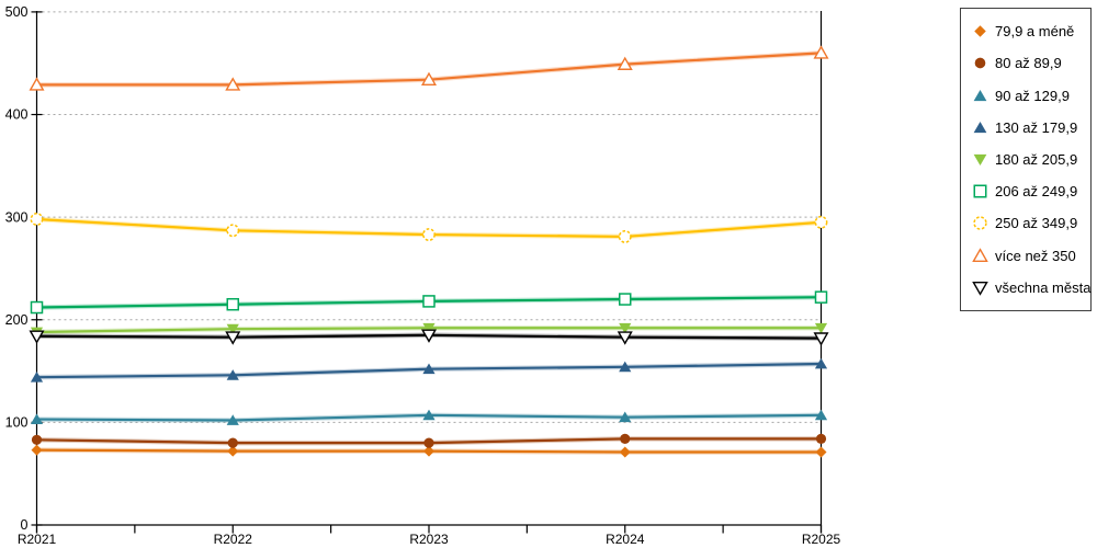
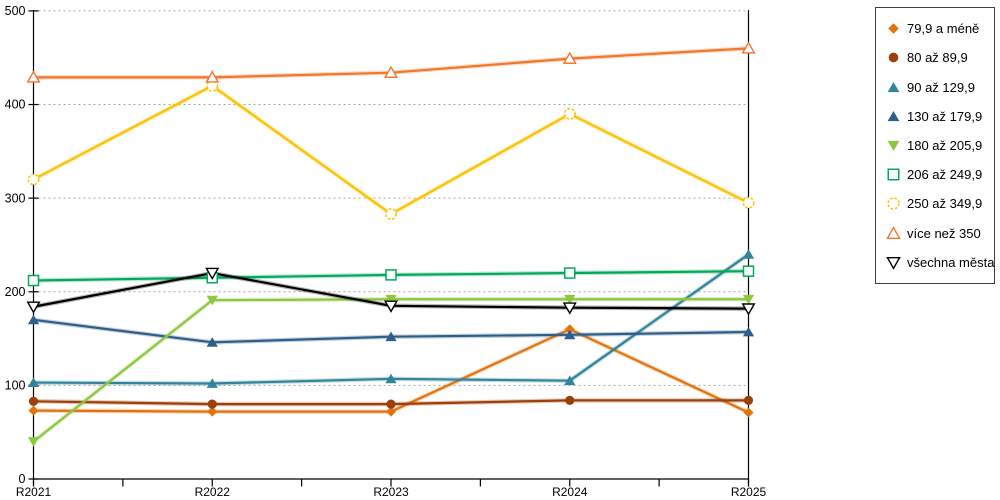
130 až 179,9/R2021: 140 -> 170
180 až 205,9/R2021: 190 -> 40
250 až 349,9/R2021: 300 -> 320
250 až 349,9/R2022: 290 -> 420
všechna města/R2022: 180 -> 220
79,9 a méně/R2024: 70 -> 160
250 až 349,9/R2024: 280 -> 390
90 až 129,9/R2025: 110 -> 240
